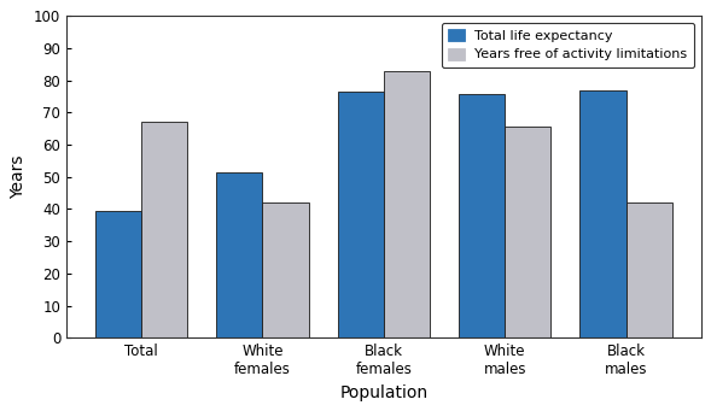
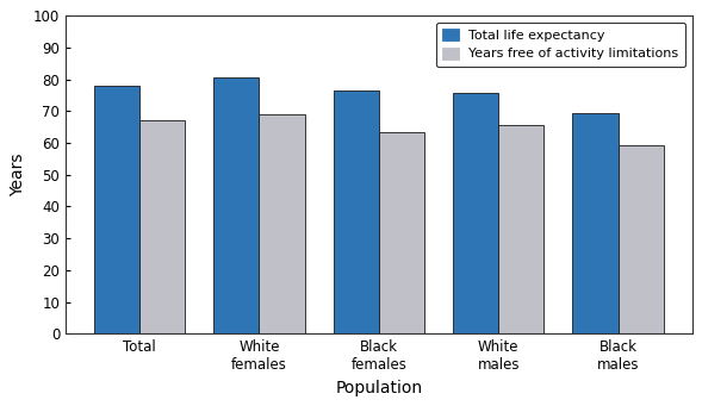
Total life expectancy/Total: 39.5 -> 78.0
Total life expectancy/White females: 51.5 -> 80.6
Years free of activity limitations/White females: 42.0 -> 69.1
Years free of activity limitations/Black females: 83.0 -> 63.4
Total life expectancy/Black males: 77.0 -> 69.5
Years free of activity limitations/Black males: 42.0 -> 59.3
